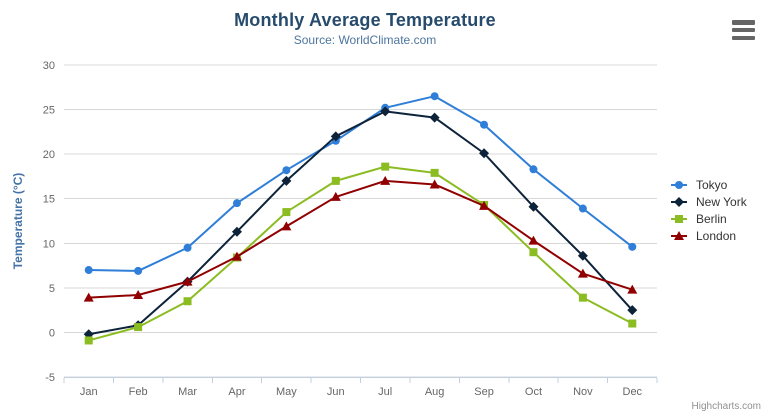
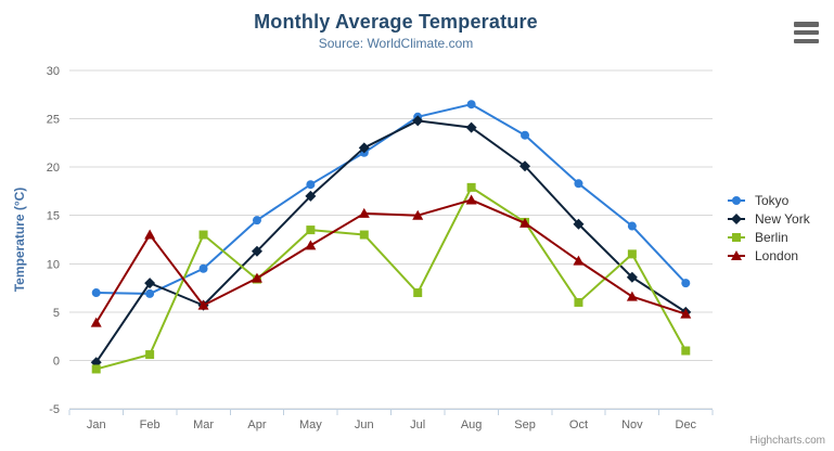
New York/Feb: 1 -> 8
London/Feb: 4 -> 13
Berlin/Mar: 4 -> 13
Berlin/Jun: 17 -> 13
Berlin/Jul: 19 -> 7
London/Jul: 17 -> 15
Berlin/Oct: 9 -> 6
Berlin/Nov: 4 -> 11
Tokyo/Dec: 10 -> 8
New York/Dec: 2 -> 5
